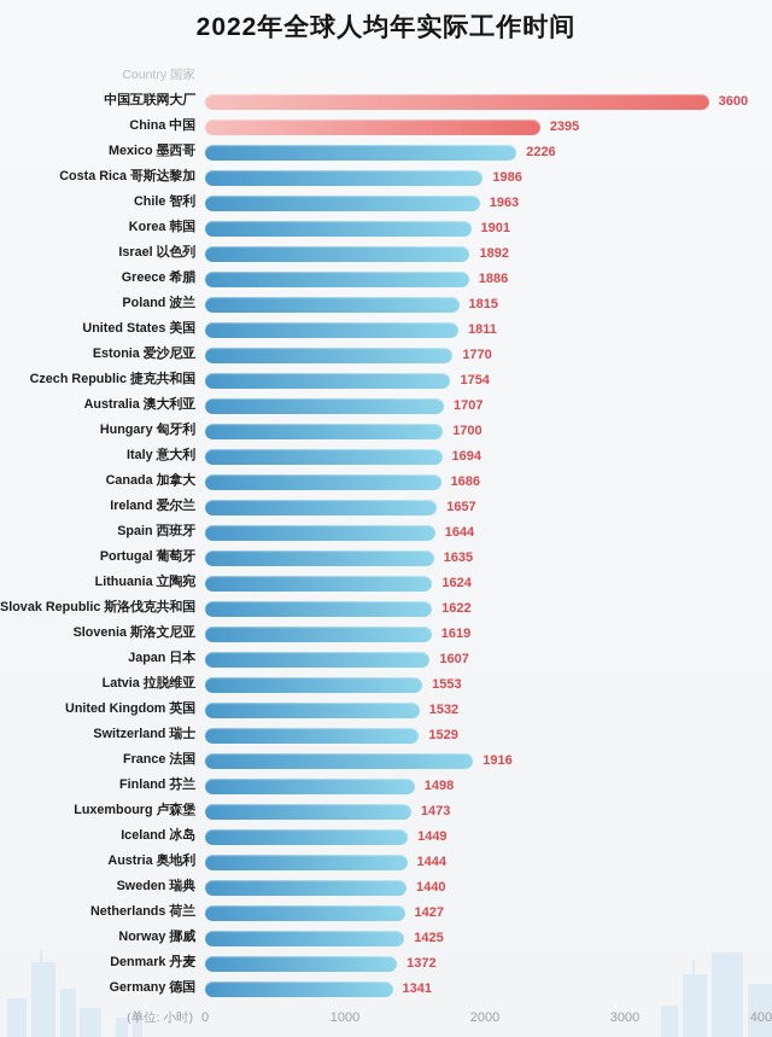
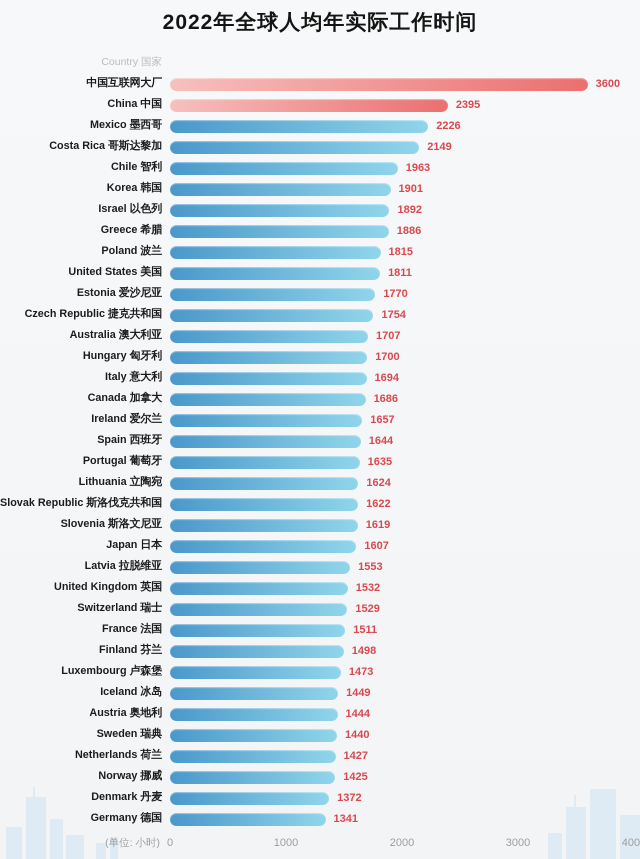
Costa Rica 哥斯达黎加: 1986 -> 2149
France 法国: 1916 -> 1511
